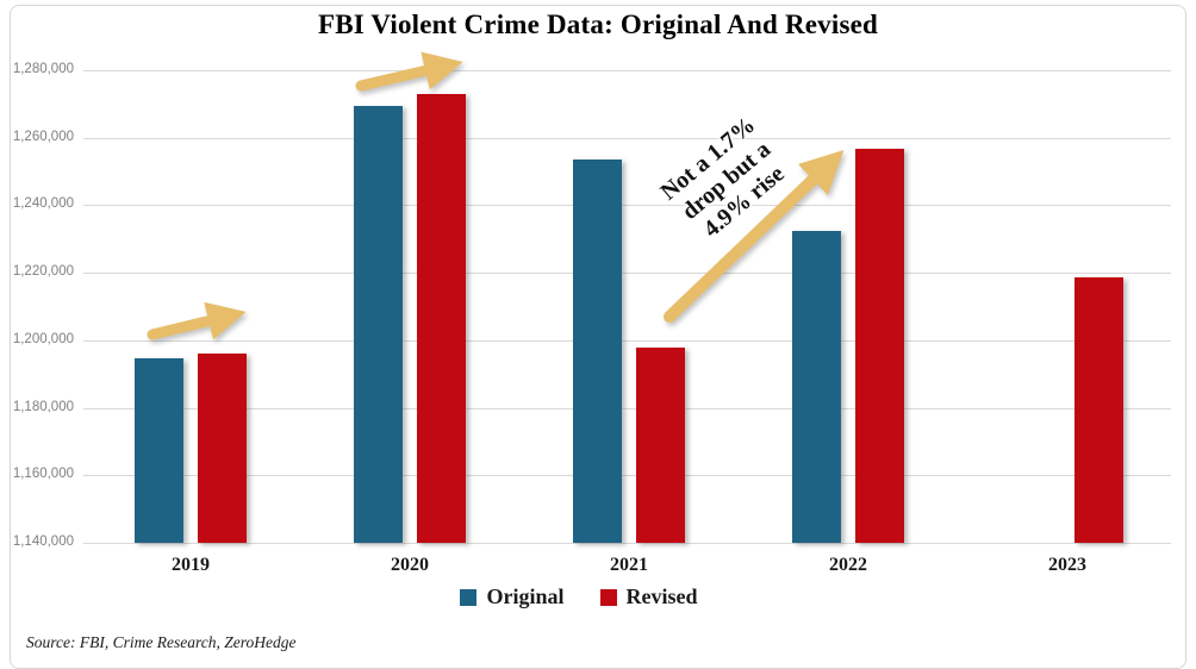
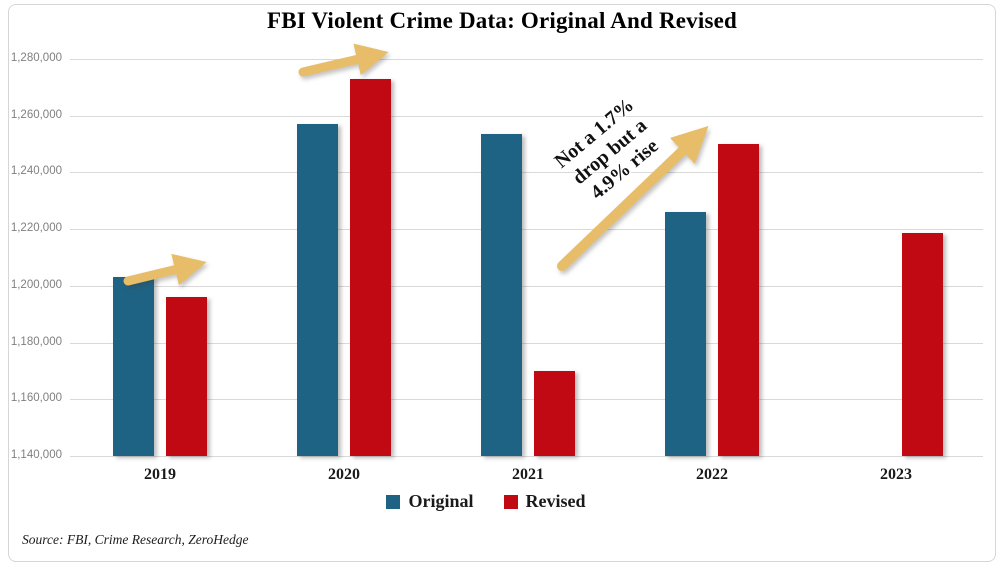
Original/2019: 1195000 -> 1203000
Original/2020: 1269000 -> 1257000
Revised/2021: 1198000 -> 1170000
Original/2022: 1232000 -> 1226000
Revised/2022: 1257000 -> 1250000
